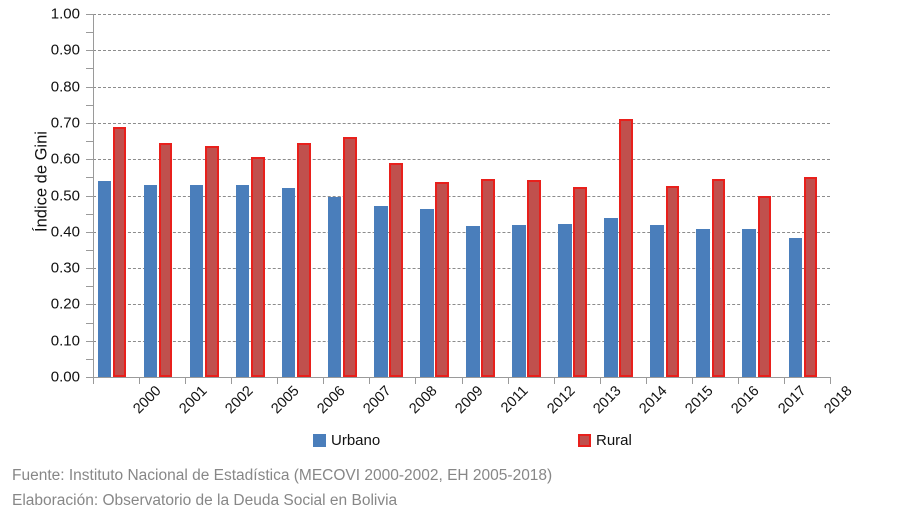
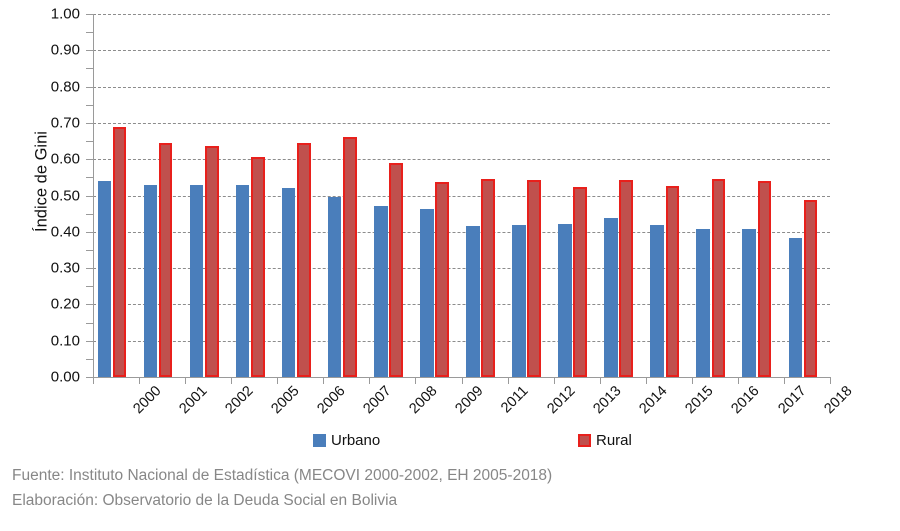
Rural/2014: 0.71 -> 0.54
Rural/2017: 0.50 -> 0.54
Rural/2018: 0.55 -> 0.49
